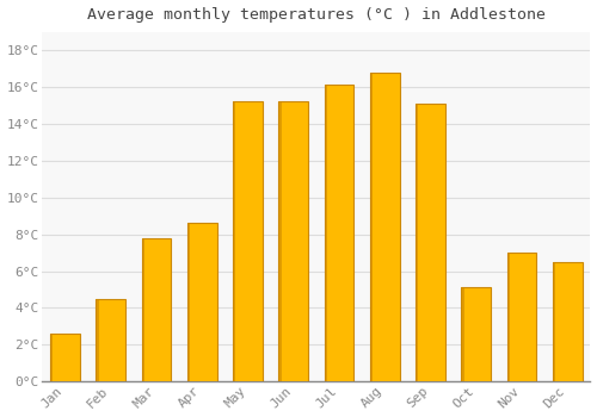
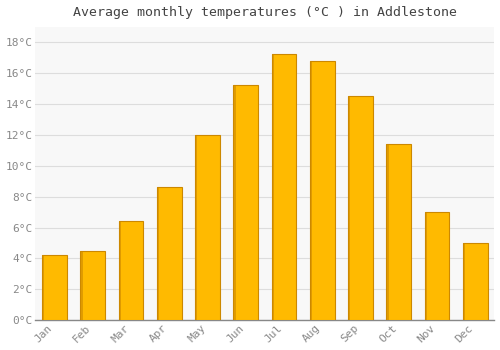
Jan: 2.6°C -> 4.2°C
Mar: 7.8°C -> 6.4°C
May: 15.2°C -> 12.0°C
Jul: 16.1°C -> 17.2°C
Sep: 15.1°C -> 14.5°C
Oct: 5.1°C -> 11.4°C
Dec: 6.5°C -> 5.0°C
